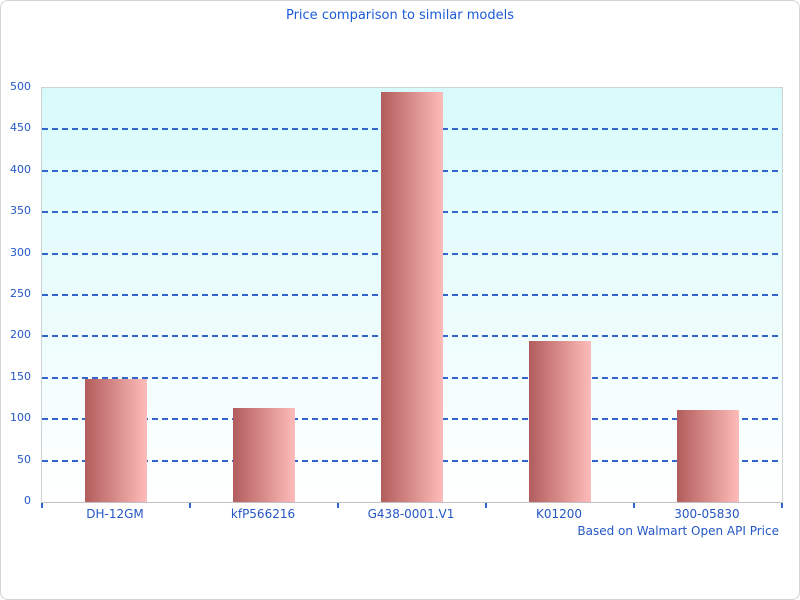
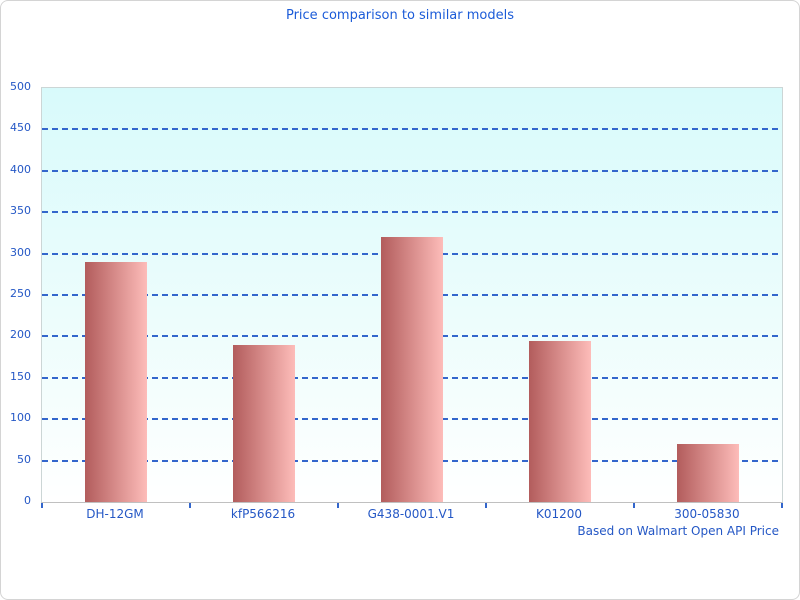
DH-12GM: 150 -> 290
kfP566216: 110 -> 190
G438-0001.V1: 500 -> 320
300-05830: 110 -> 70
